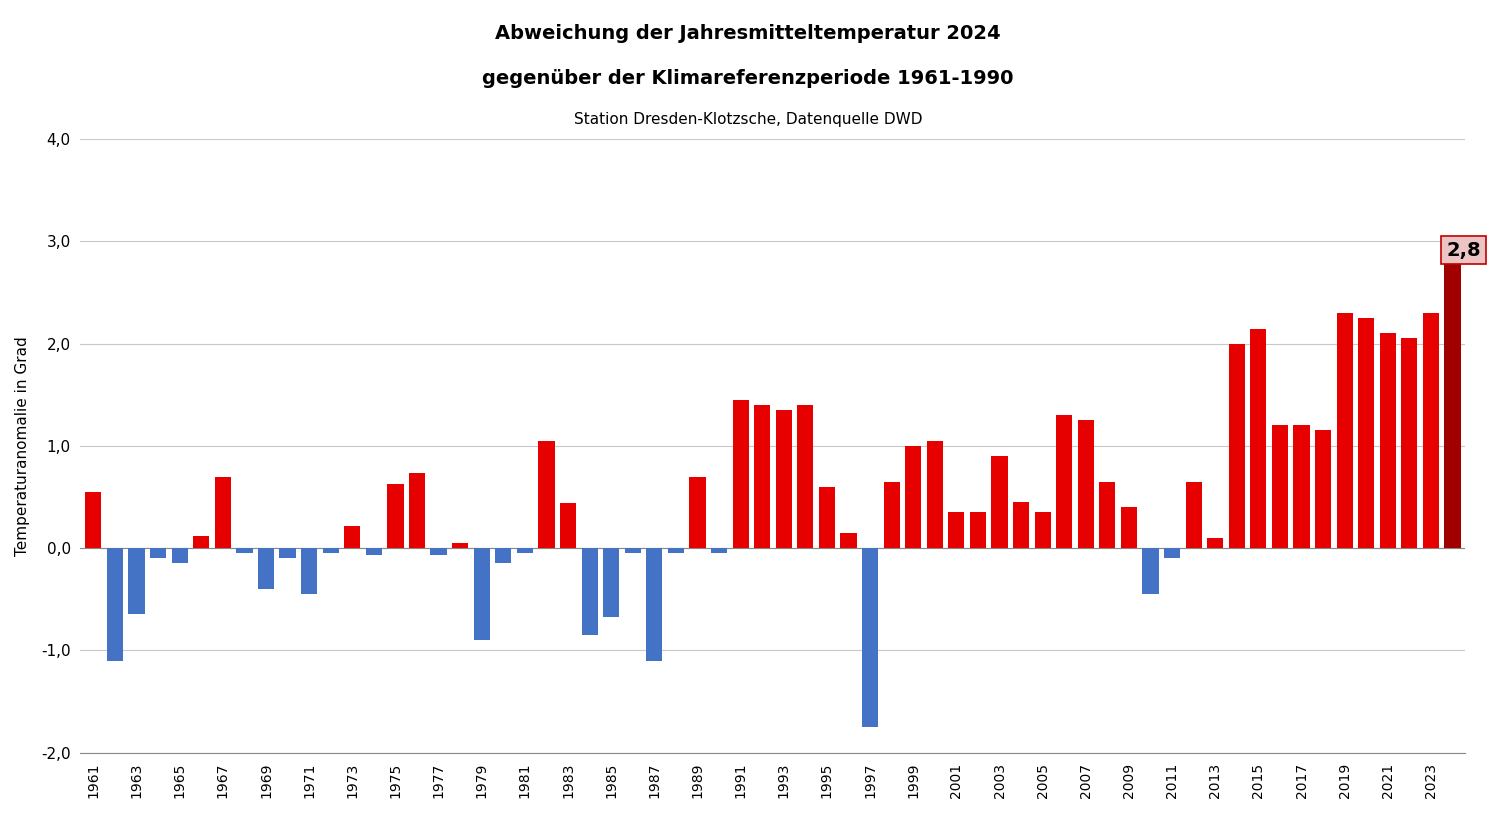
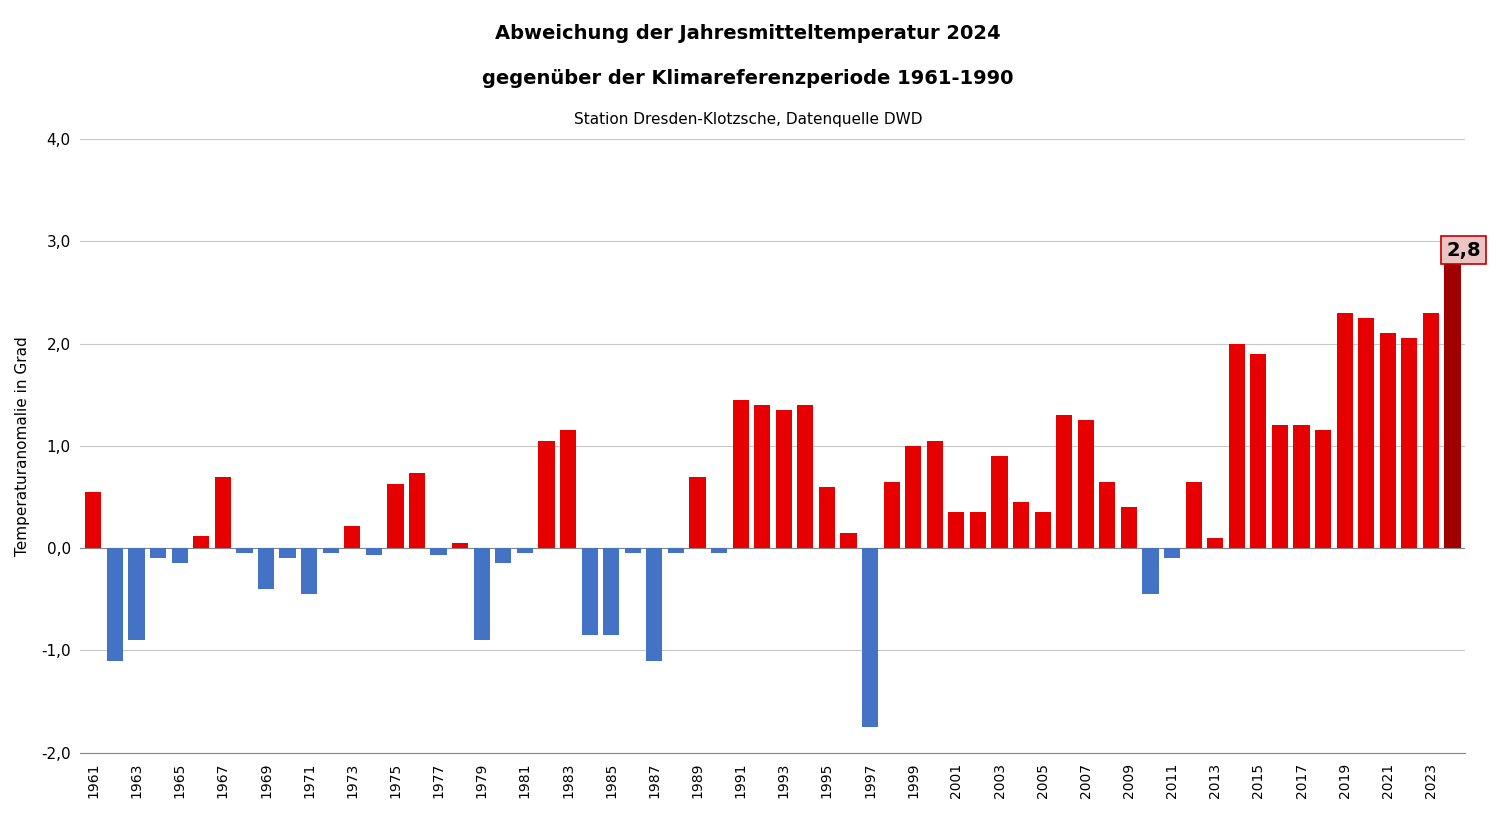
1963: -0,64 -> -0,90
1983: 0,44 -> 1,15
1985: -0,67 -> -0,85
2015: 2,14 -> 1,90
